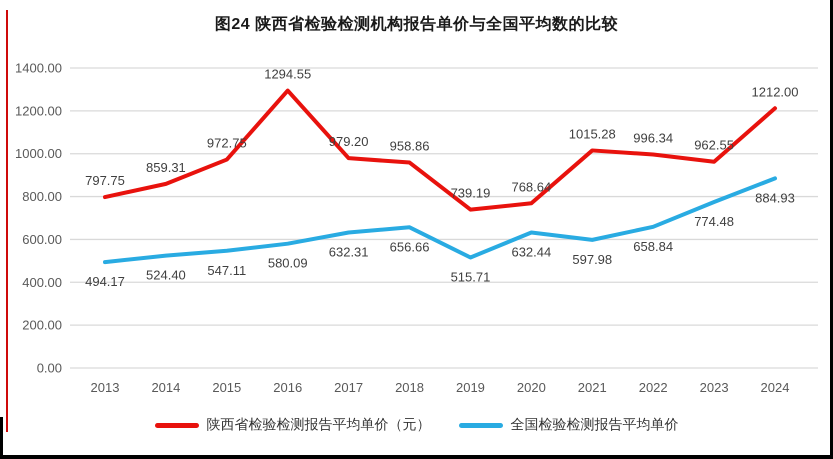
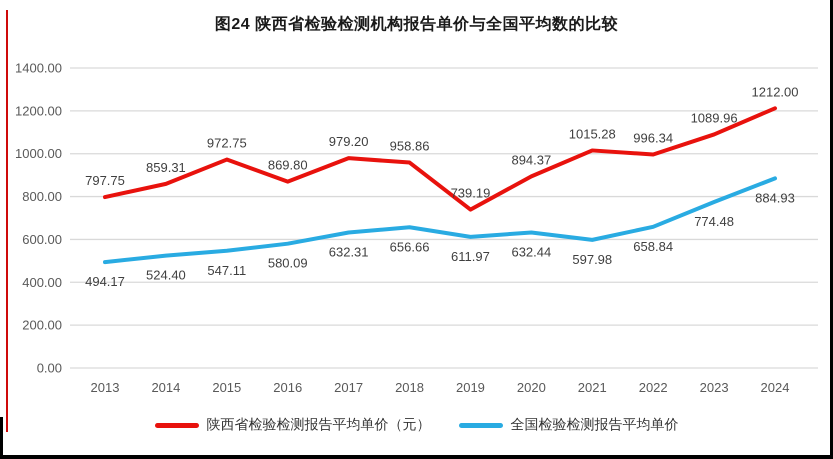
陕西省检验检测报告平均单价（元）/2016: 1294.55 -> 869.80
全国检验检测报告平均单价/2019: 515.71 -> 611.97
陕西省检验检测报告平均单价（元）/2020: 768.64 -> 894.37
陕西省检验检测报告平均单价（元）/2023: 962.55 -> 1089.96
